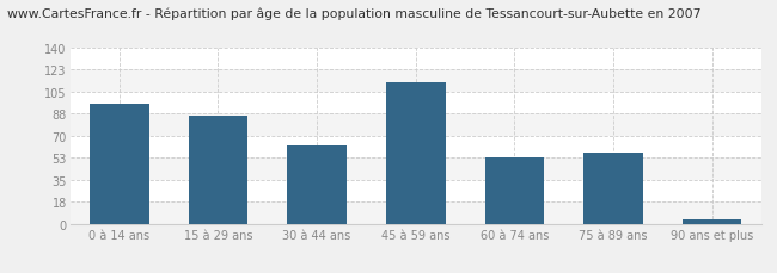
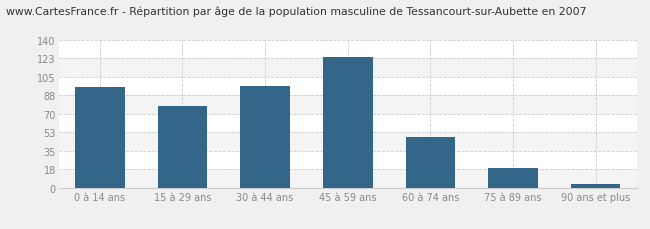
15 à 29 ans: 86 -> 78
30 à 44 ans: 62 -> 97
45 à 59 ans: 113 -> 124
60 à 74 ans: 53 -> 48
75 à 89 ans: 57 -> 19
